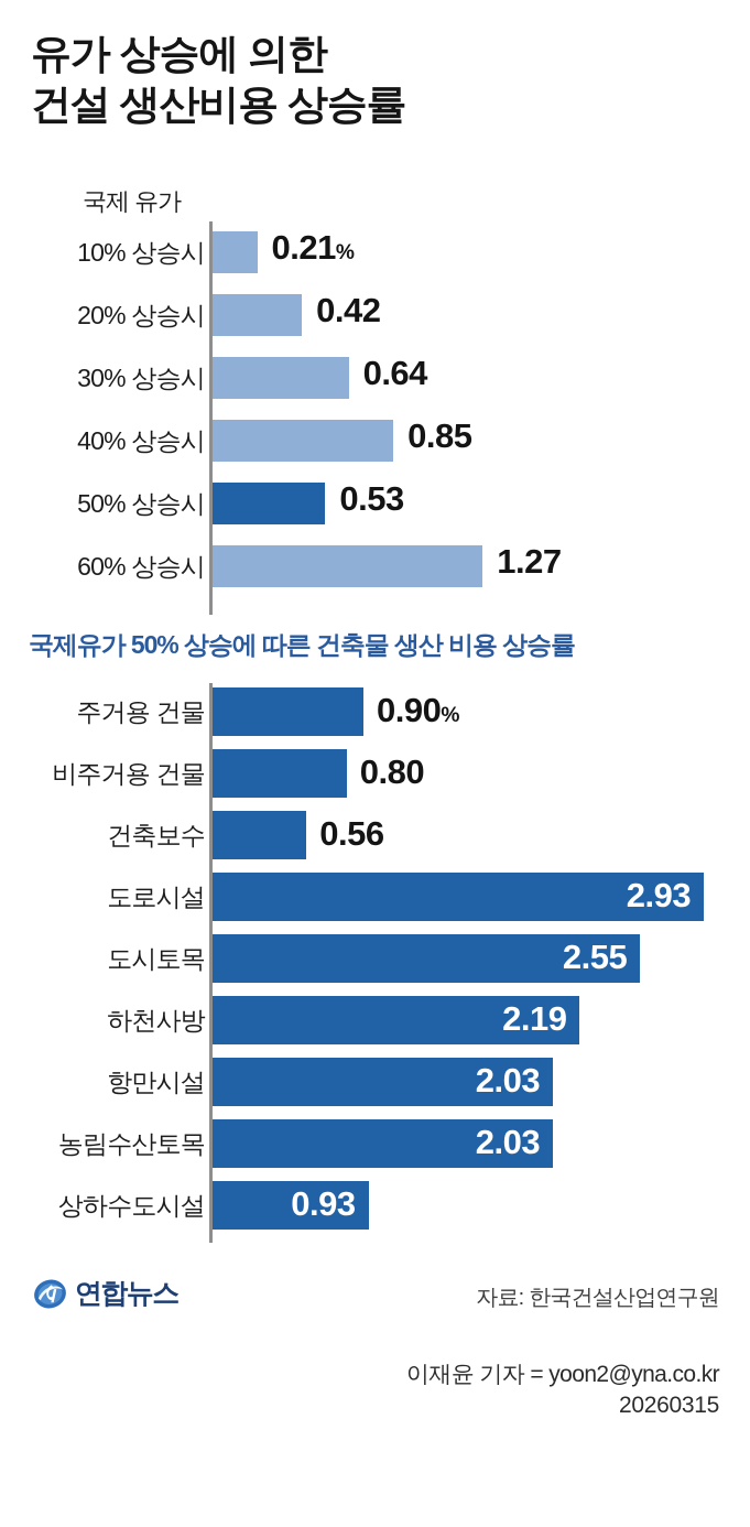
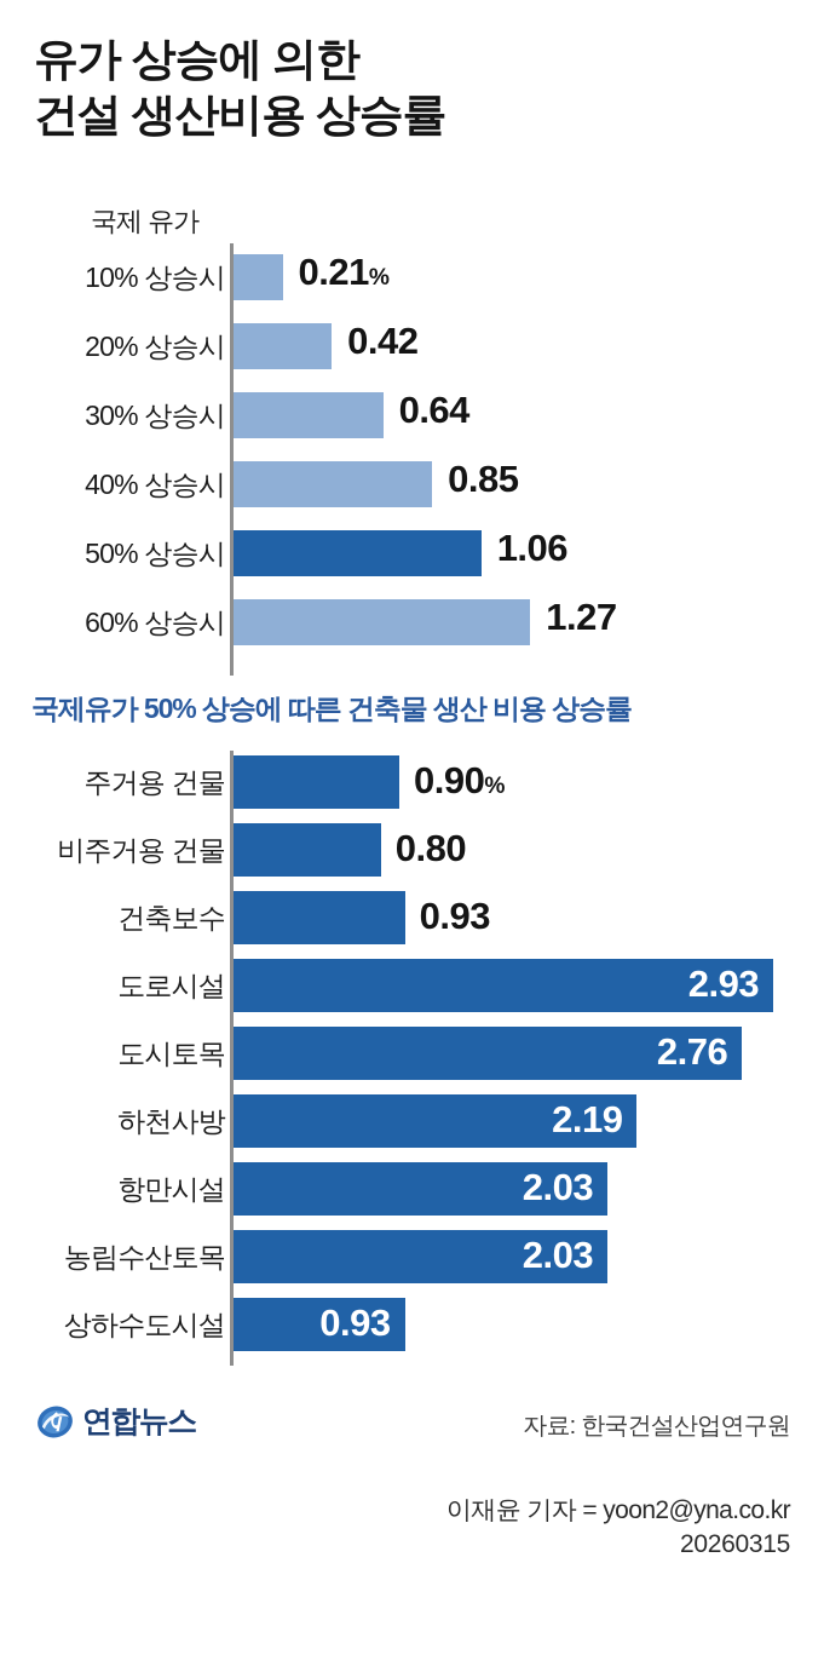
국제 유가/50% 상승시: 0.53 -> 1.06
국제유가 50% 상승에 따른 건축물 생산 비용 상승률/건축보수: 0.56 -> 0.93
국제유가 50% 상승에 따른 건축물 생산 비용 상승률/도시토목: 2.55 -> 2.76
